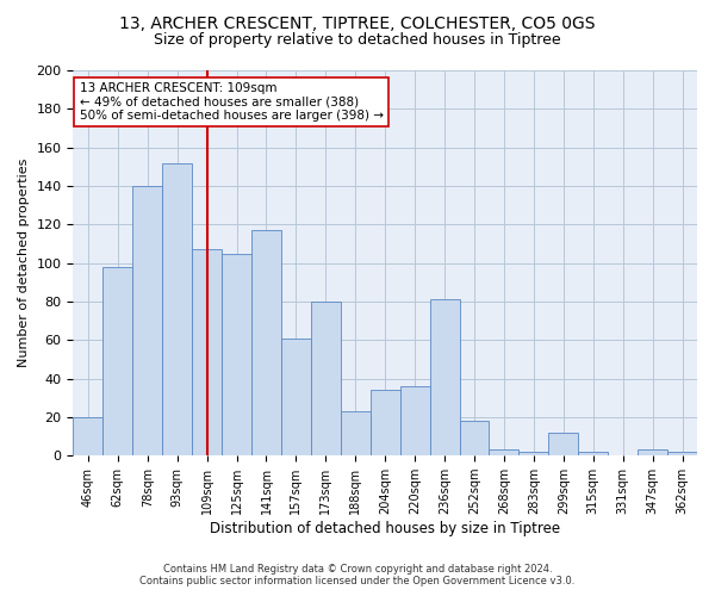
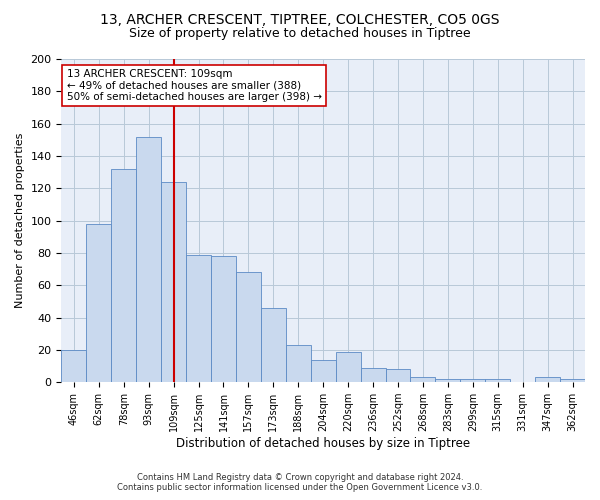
78sqm: 140 -> 132
109sqm: 107 -> 124
125sqm: 105 -> 79
141sqm: 117 -> 78
157sqm: 61 -> 68
173sqm: 80 -> 46
204sqm: 34 -> 14
220sqm: 36 -> 19
236sqm: 81 -> 9
252sqm: 18 -> 8
299sqm: 12 -> 2
